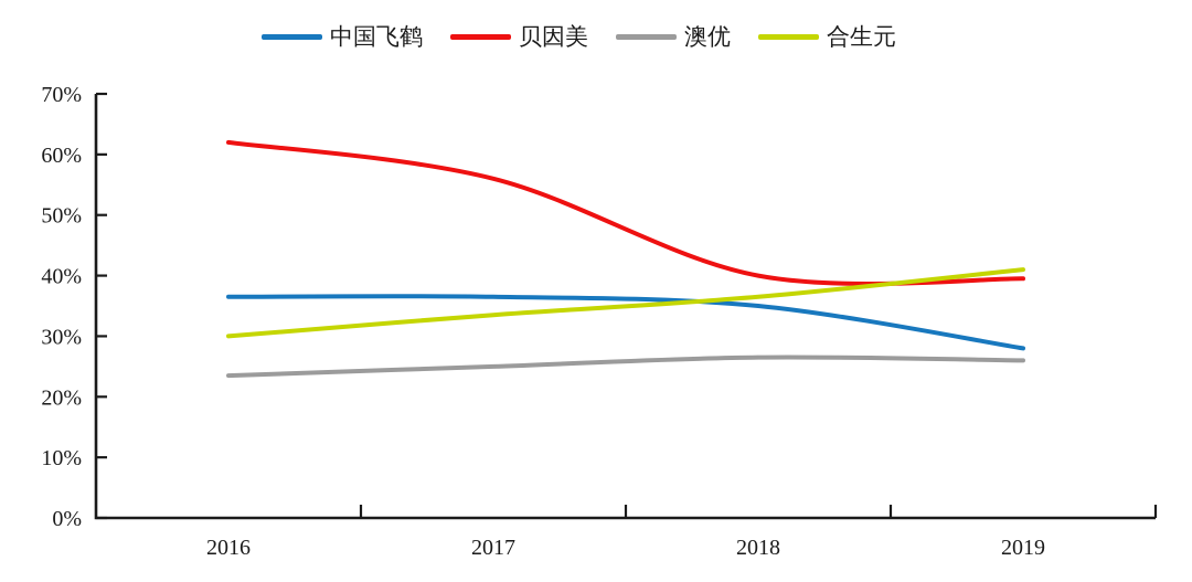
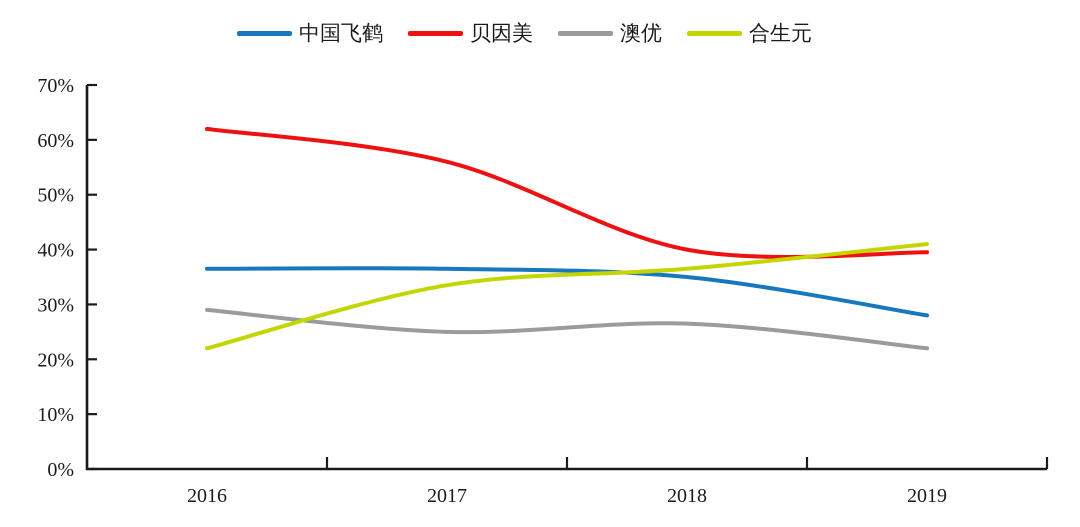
澳优/2016: 24% -> 29%
合生元/2016: 30% -> 22%
澳优/2019: 26% -> 22%
